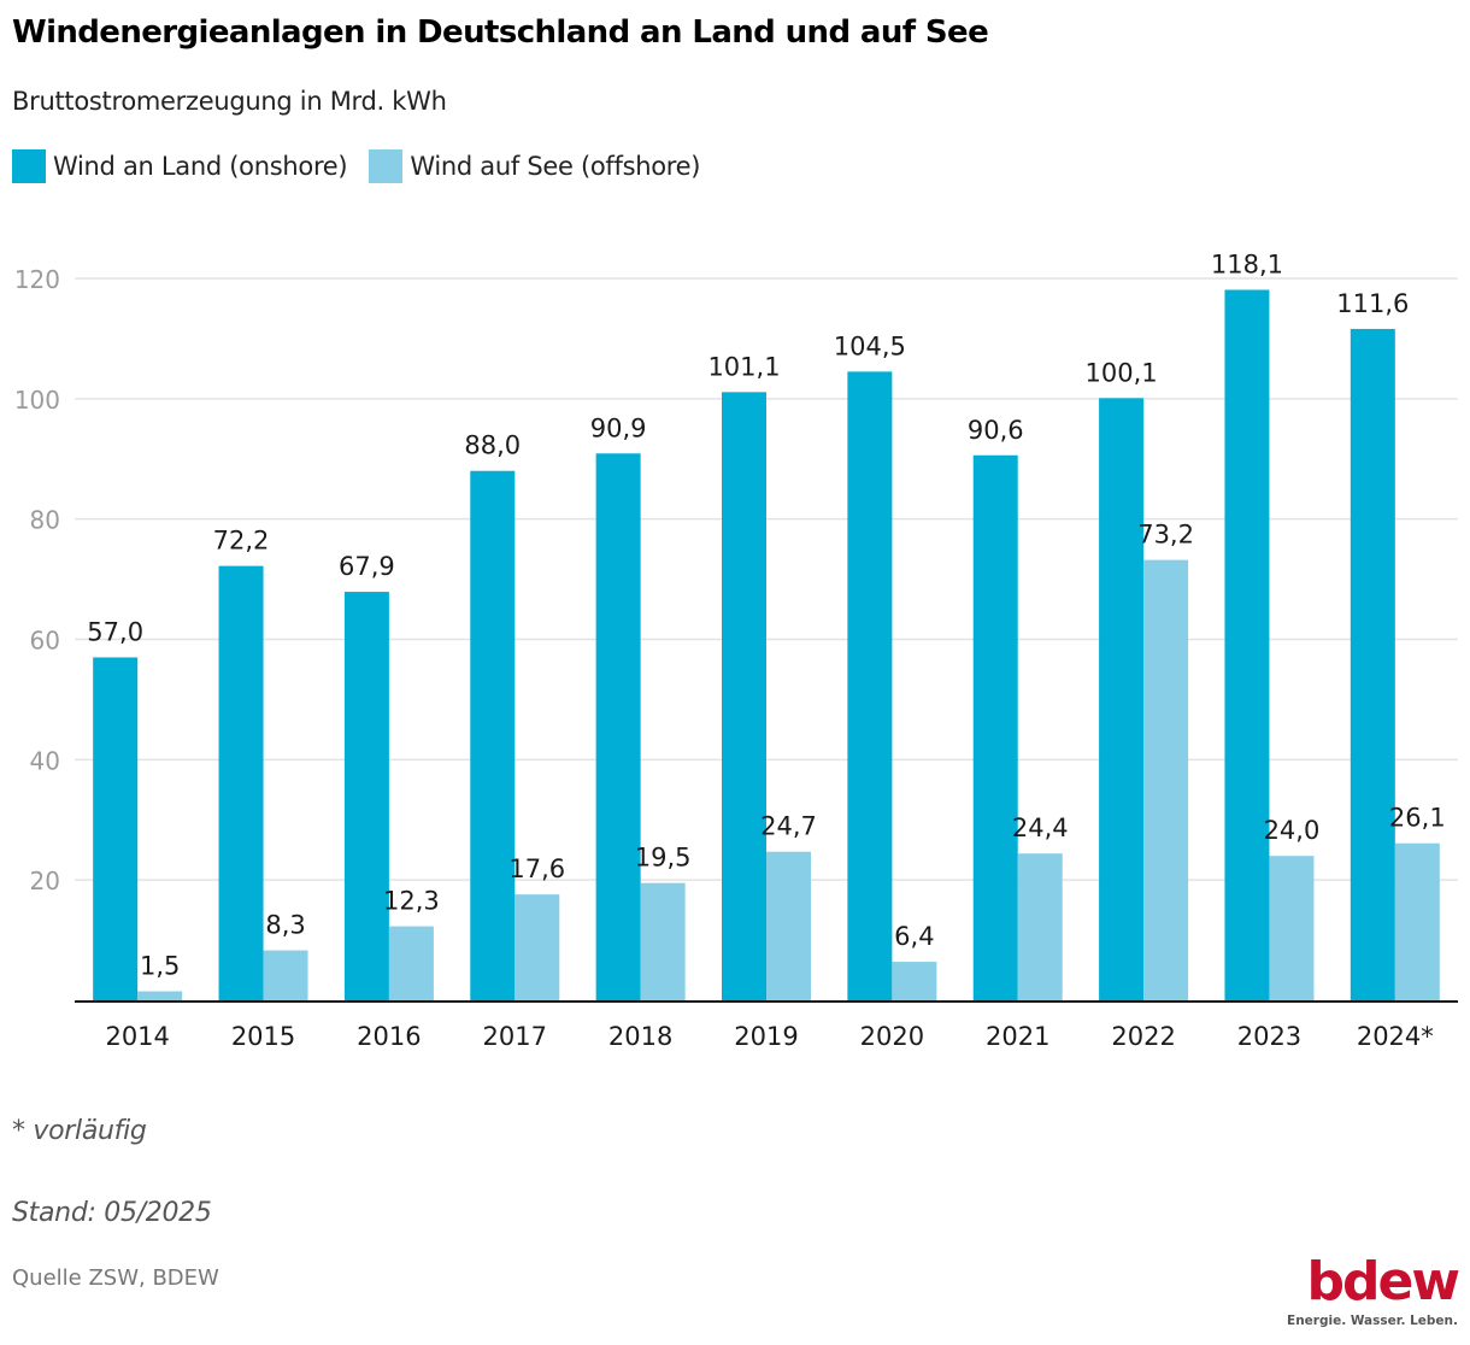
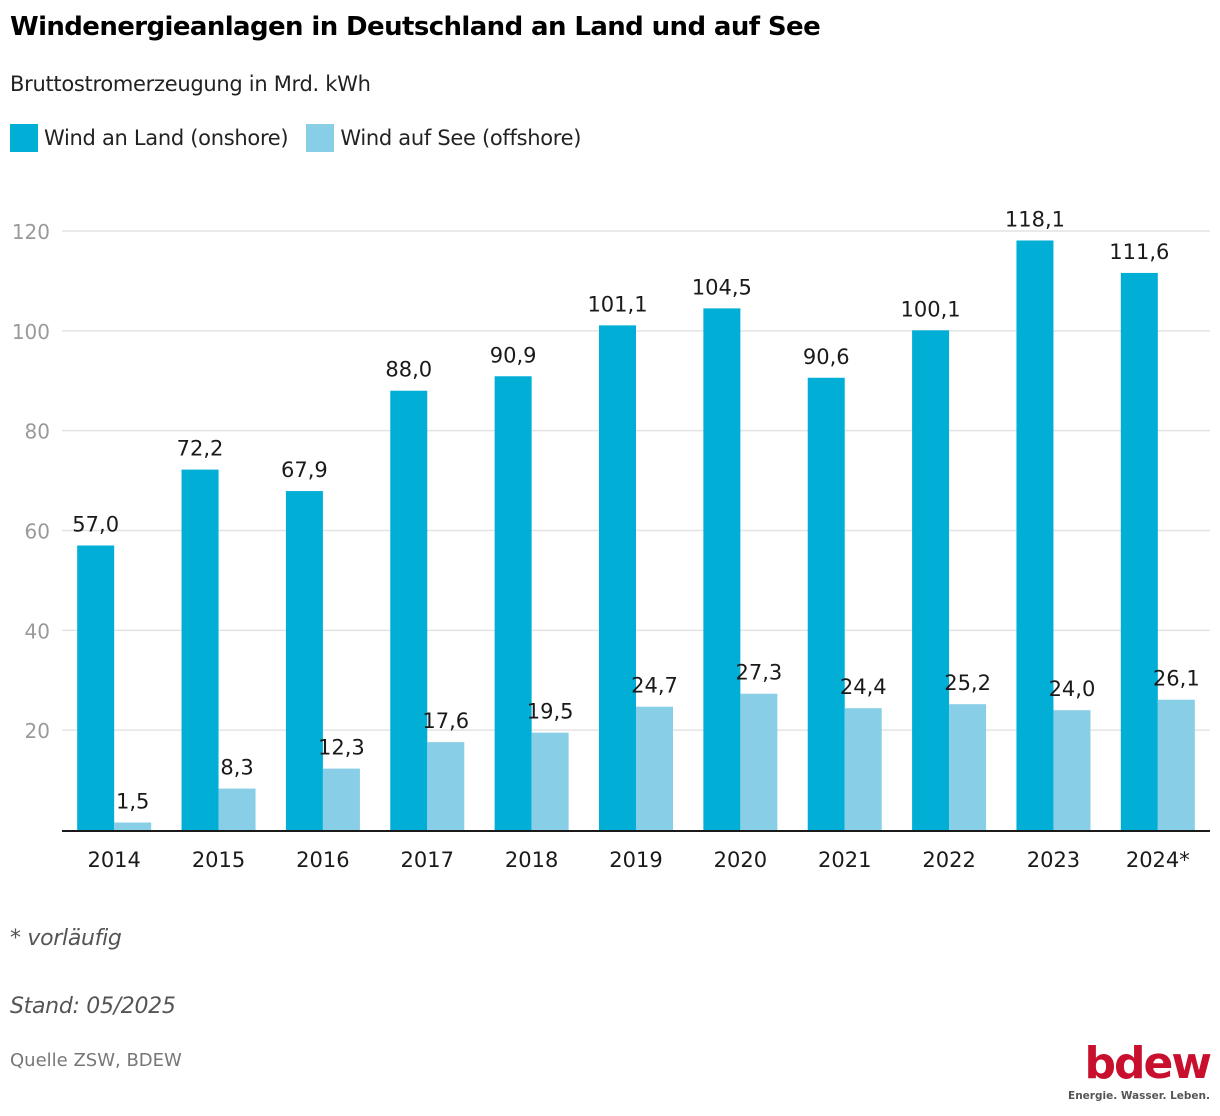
Wind auf See (offshore)/2020: 6,4 -> 27,3
Wind auf See (offshore)/2022: 73,2 -> 25,2
